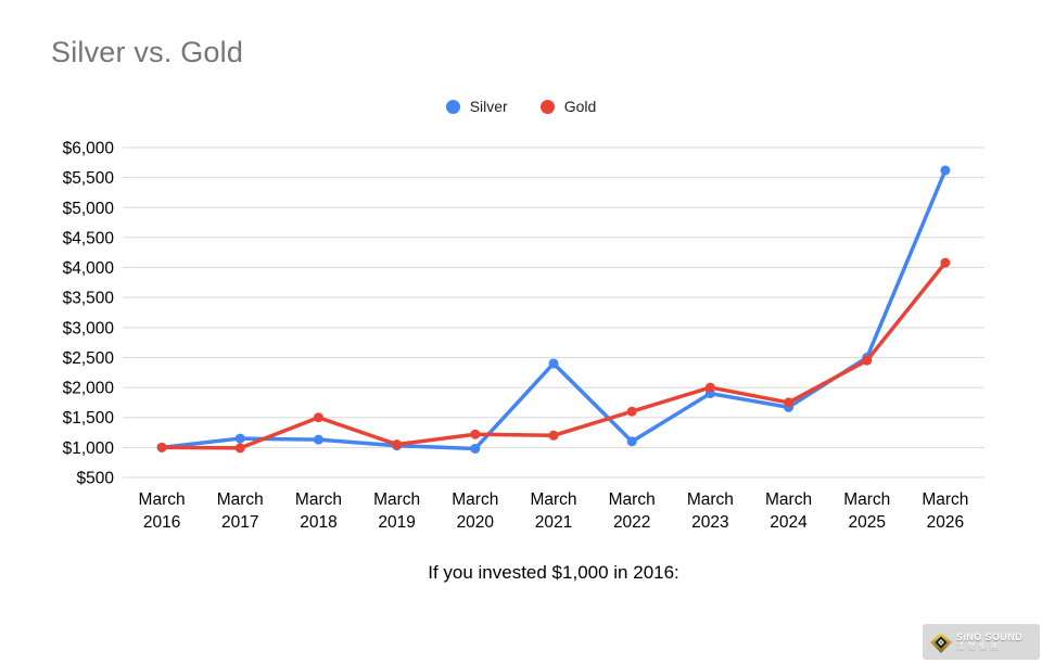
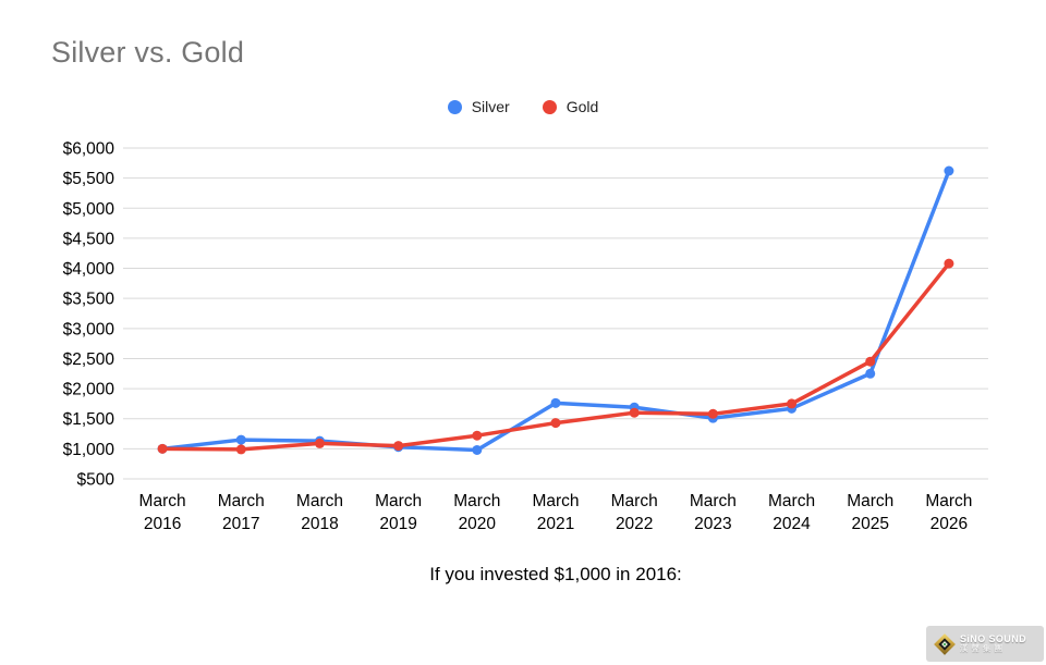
Gold/March 2018: $1500 -> $1100
Silver/March 2021: $2400 -> $1800
Gold/March 2021: $1200 -> $1400
Silver/March 2022: $1100 -> $1700
Silver/March 2023: $1900 -> $1500
Gold/March 2023: $2000 -> $1600
Silver/March 2025: $2500 -> $2200
